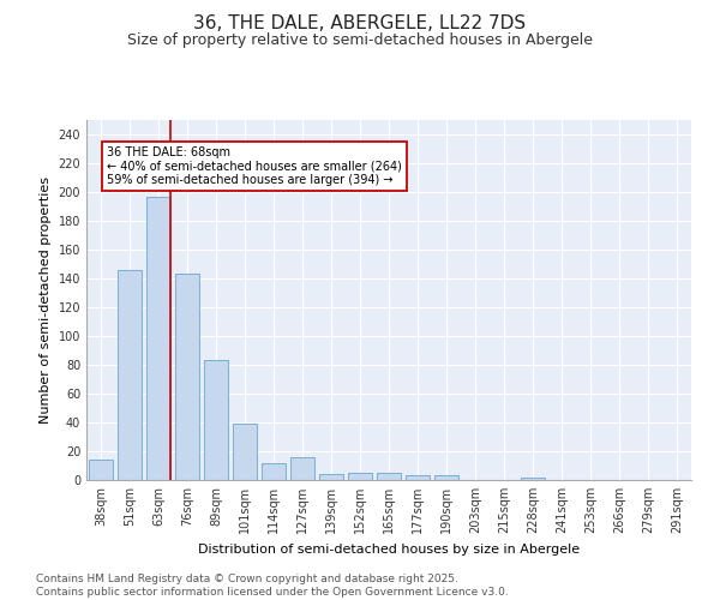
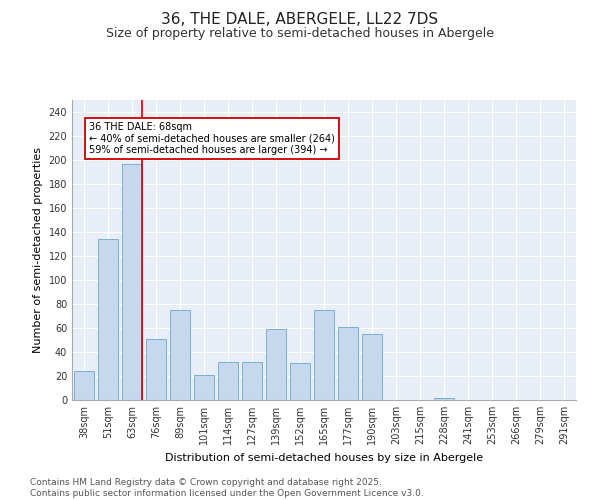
38sqm: 14 -> 24
51sqm: 146 -> 134
76sqm: 143 -> 51
89sqm: 83 -> 75
101sqm: 39 -> 21
114sqm: 12 -> 32
127sqm: 16 -> 32
139sqm: 4 -> 59
152sqm: 5 -> 31
165sqm: 5 -> 75
177sqm: 3 -> 61
190sqm: 3 -> 55
